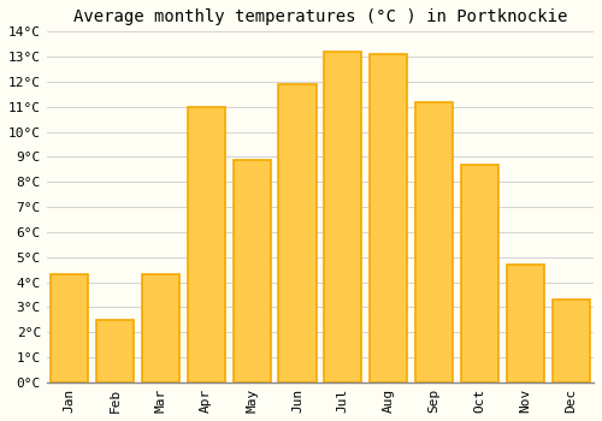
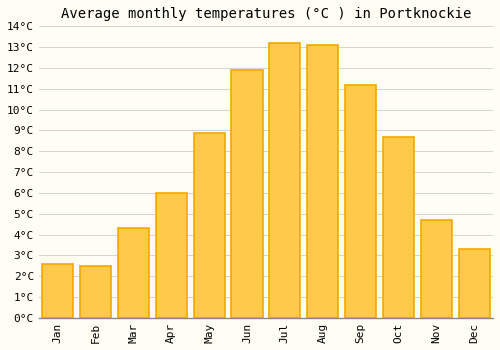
Jan: 4.3°C -> 2.6°C
Apr: 11.0°C -> 6.0°C
